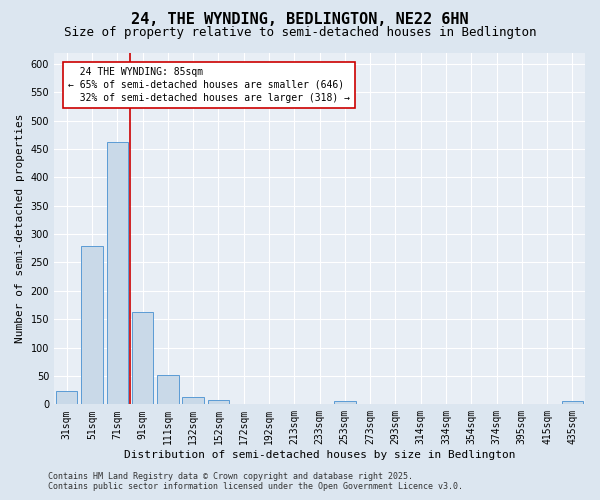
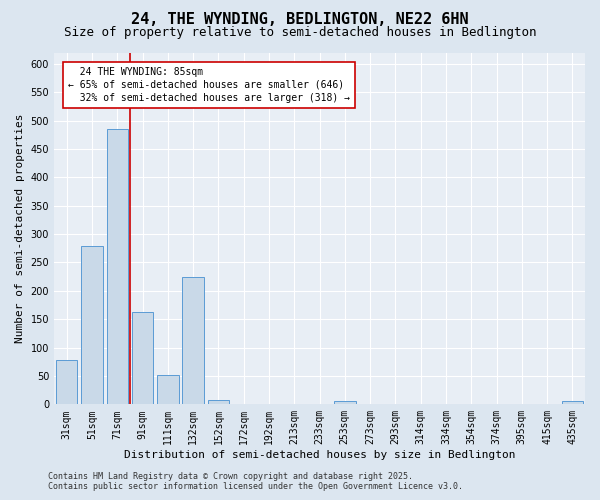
31sqm: 23 -> 78
71sqm: 462 -> 486
132sqm: 13 -> 224
